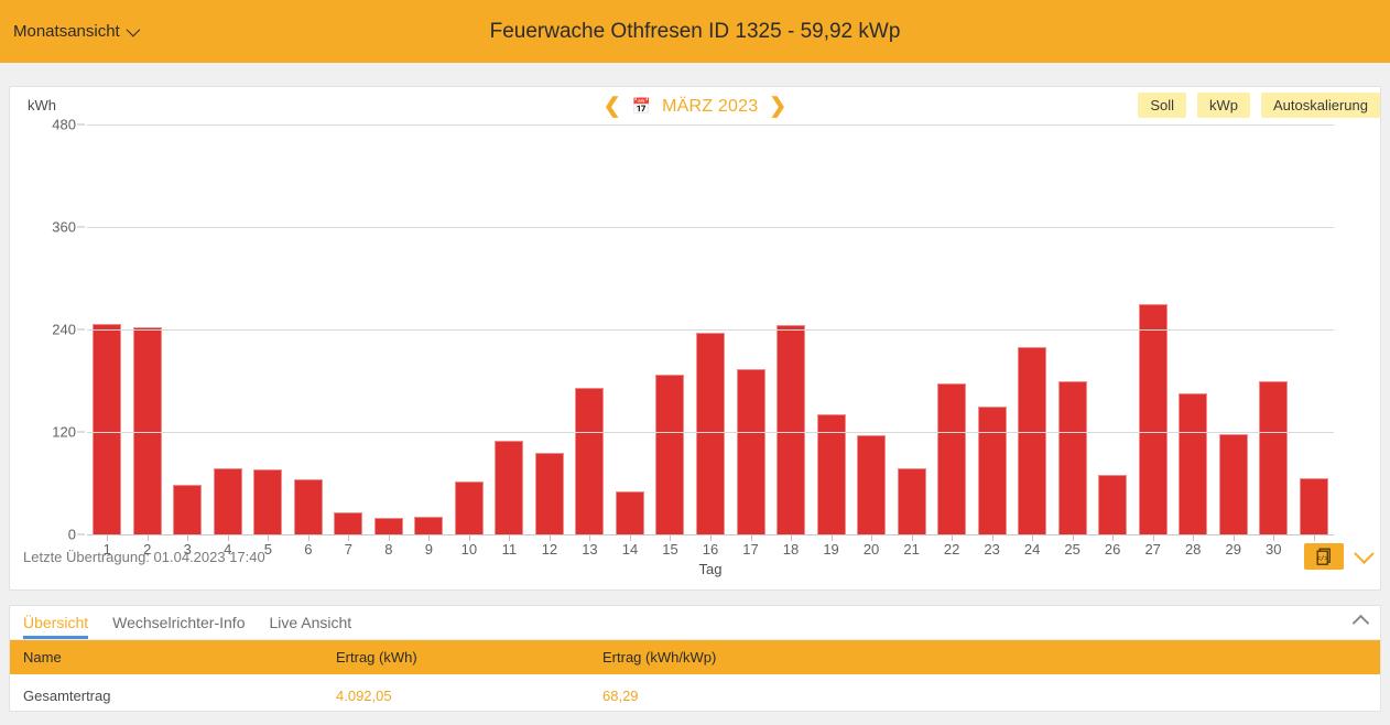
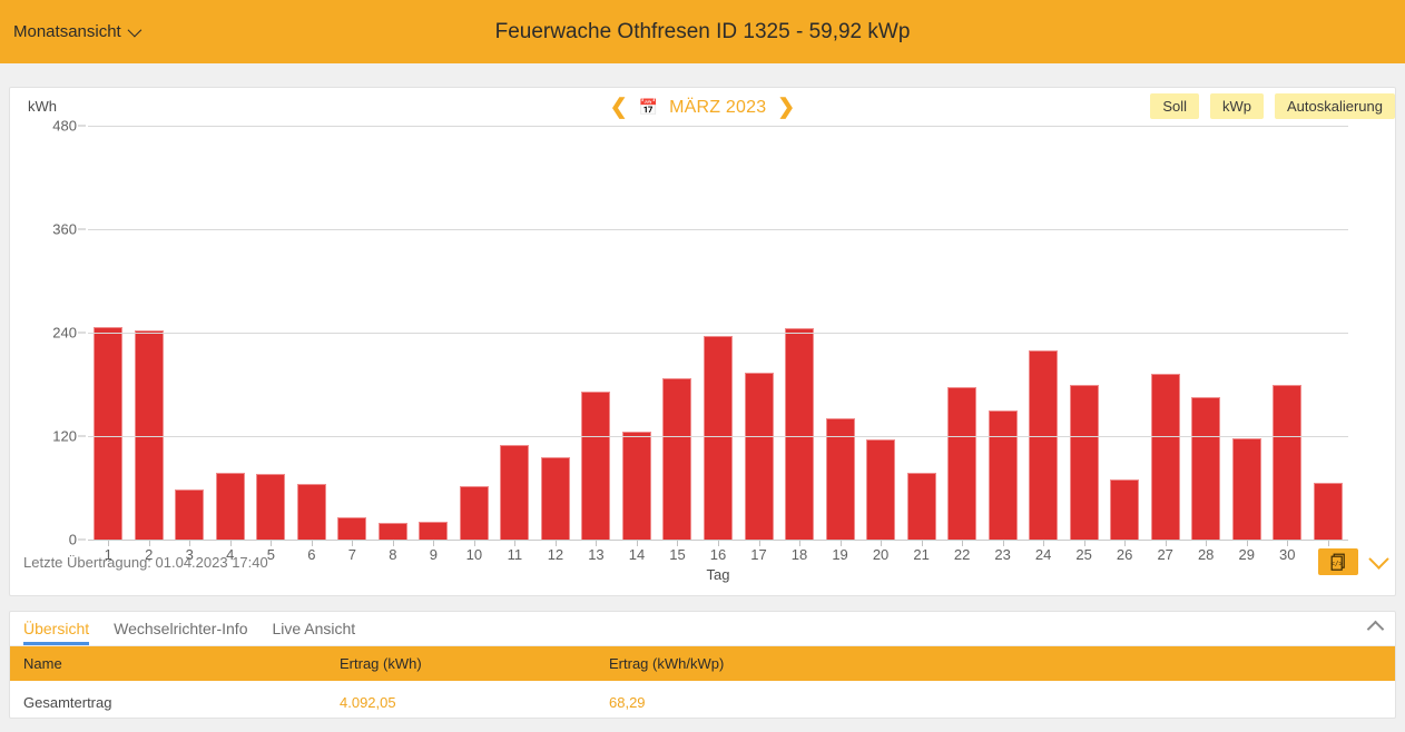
14: 50 -> 120
27: 270 -> 190
